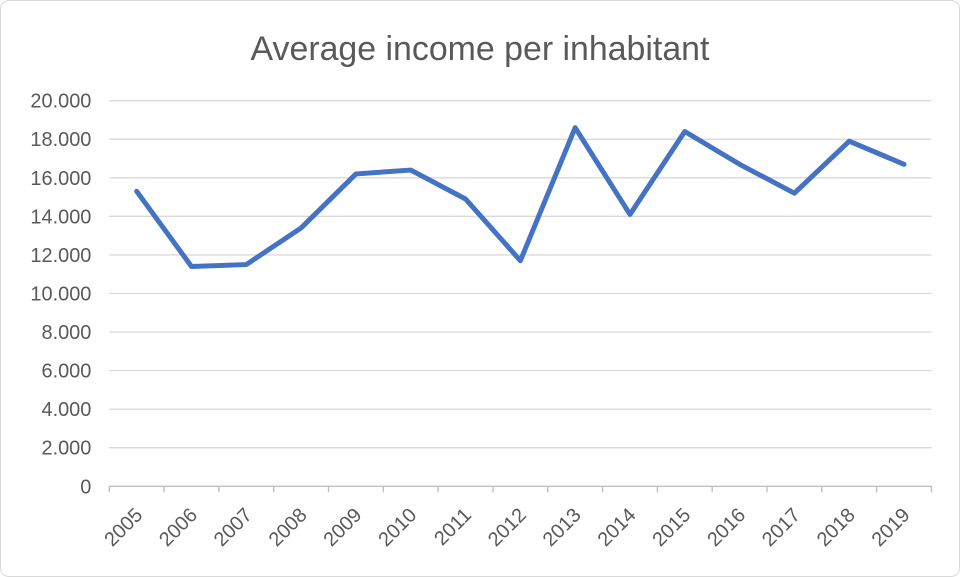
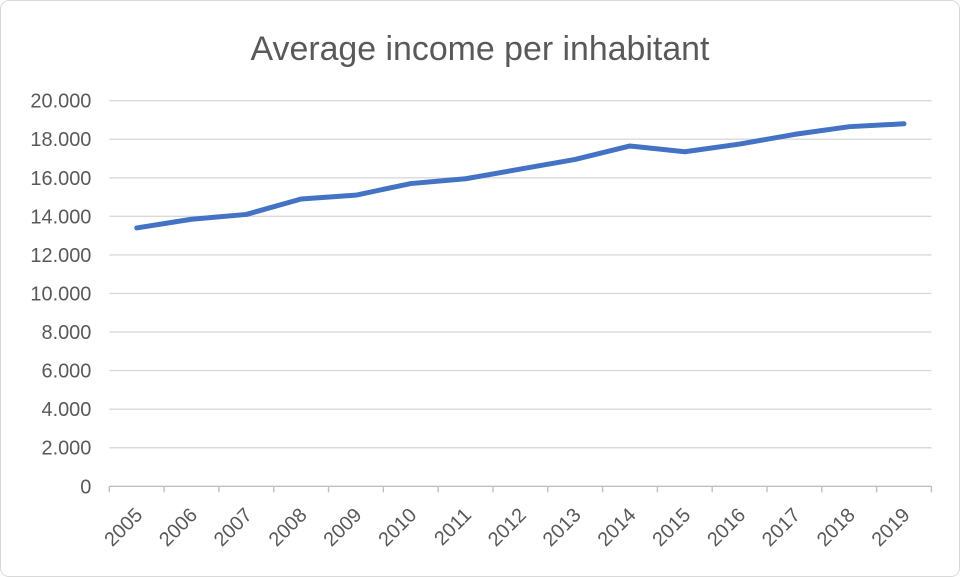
2005: 15300 -> 13400
2006: 11400 -> 13800
2007: 11500 -> 14100
2008: 13400 -> 14900
2009: 16200 -> 15100
2010: 16400 -> 15700
2011: 14900 -> 16000
2012: 11700 -> 16400
2013: 18600 -> 17000
2014: 14100 -> 17600
2015: 18400 -> 17400
2016: 16700 -> 17800
2017: 15200 -> 18200
2018: 17900 -> 18600
2019: 16700 -> 18800
